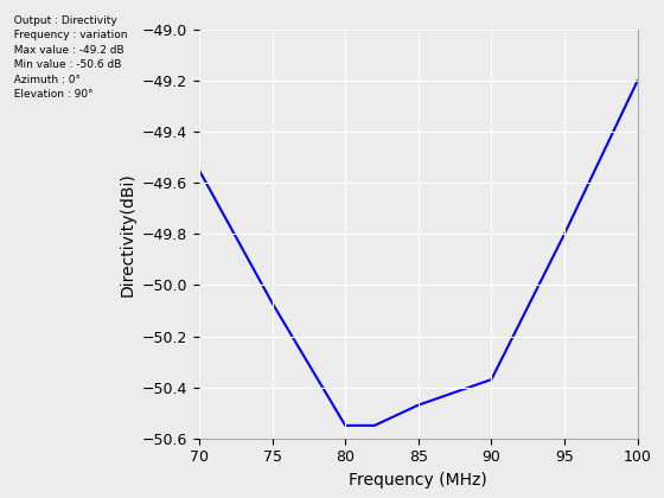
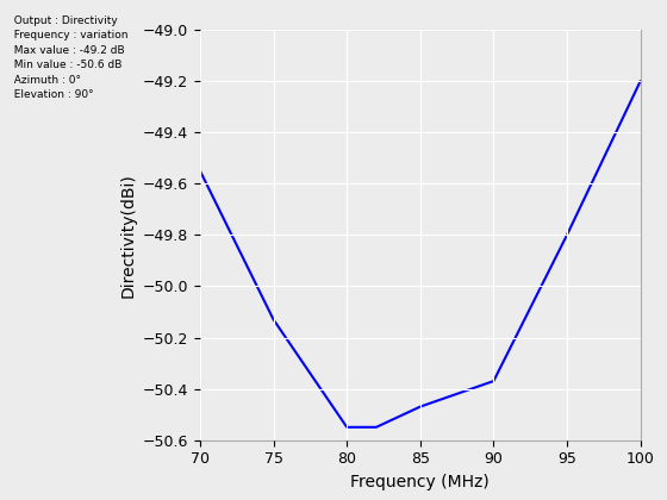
75: -50.07 -> -50.13
